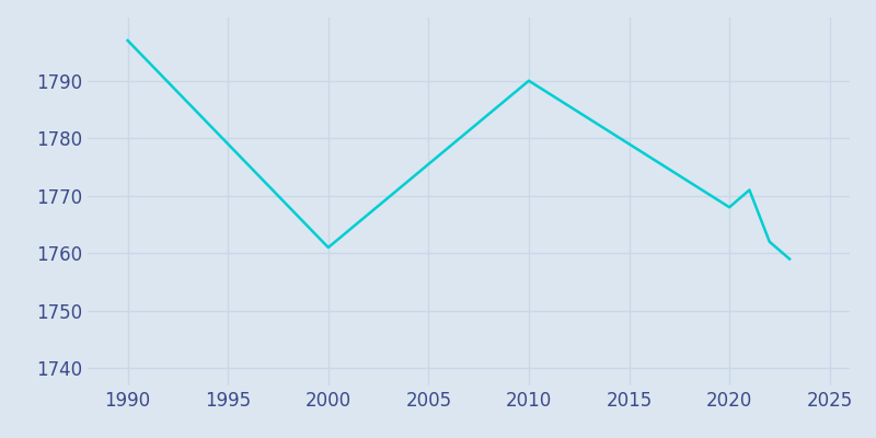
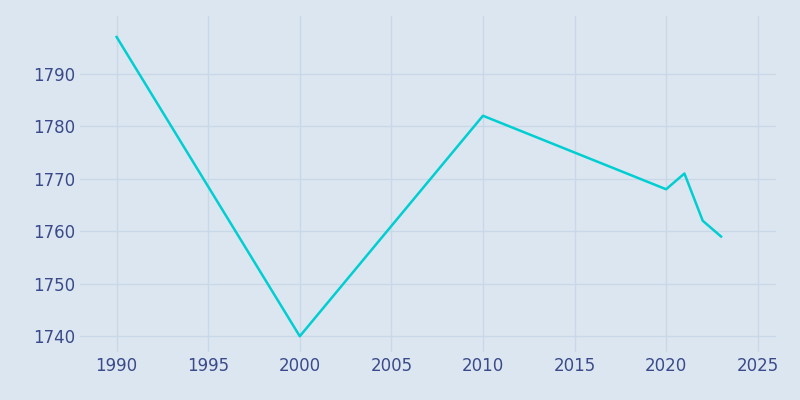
2000: 1761 -> 1740
2010: 1790 -> 1782
